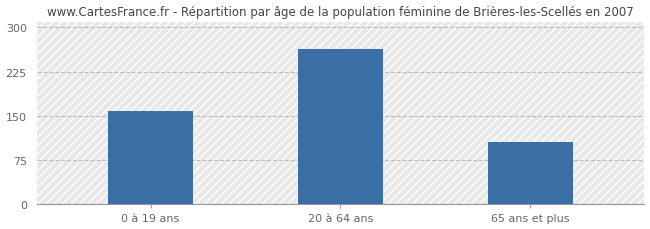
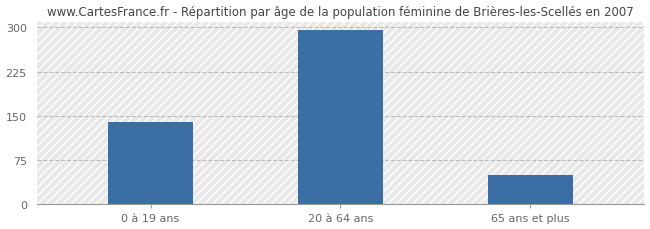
0 à 19 ans: 158 -> 140
20 à 64 ans: 264 -> 296
65 ans et plus: 106 -> 50
